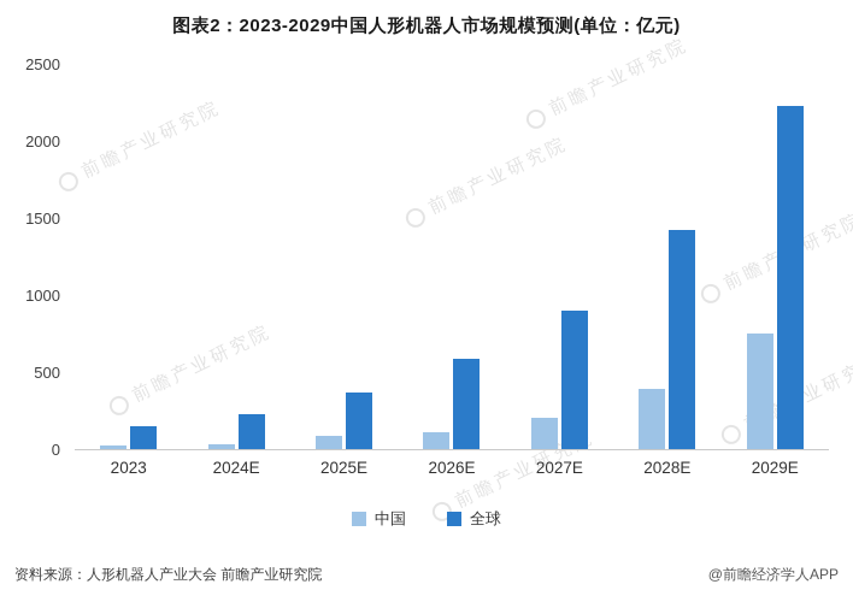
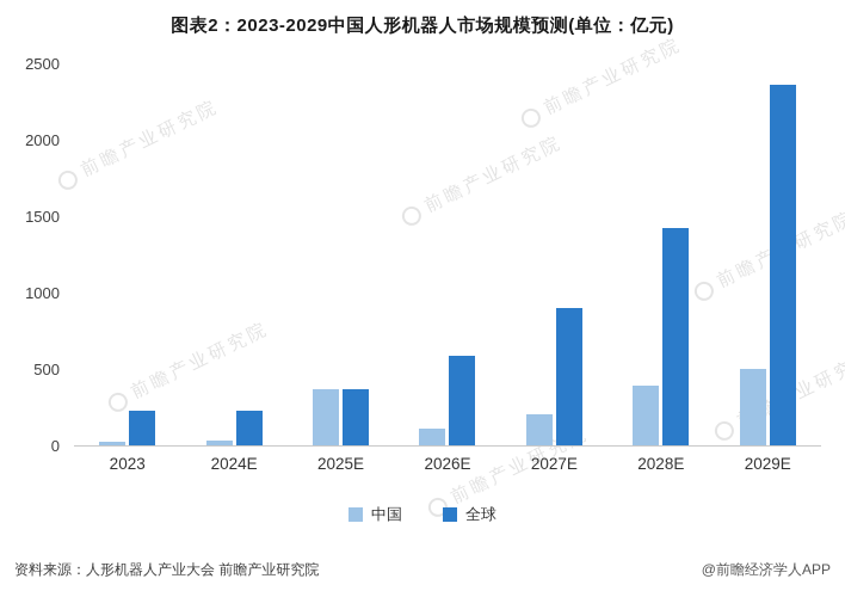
全球/2023: 140 -> 230
中国/2025E: 80 -> 370
中国/2029E: 750 -> 500
全球/2029E: 2230 -> 2360
